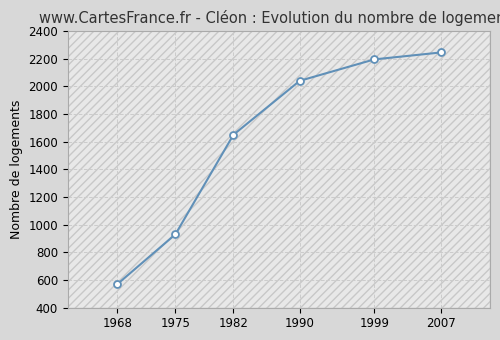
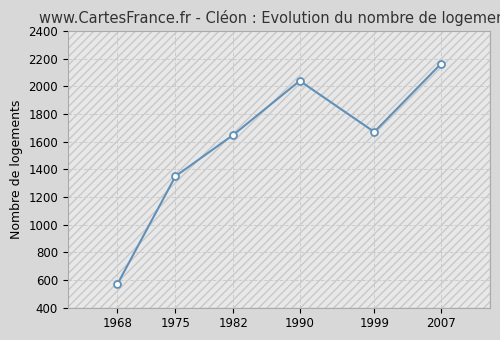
1975: 930 -> 1350
1999: 2200 -> 1670
2007: 2240 -> 2160
